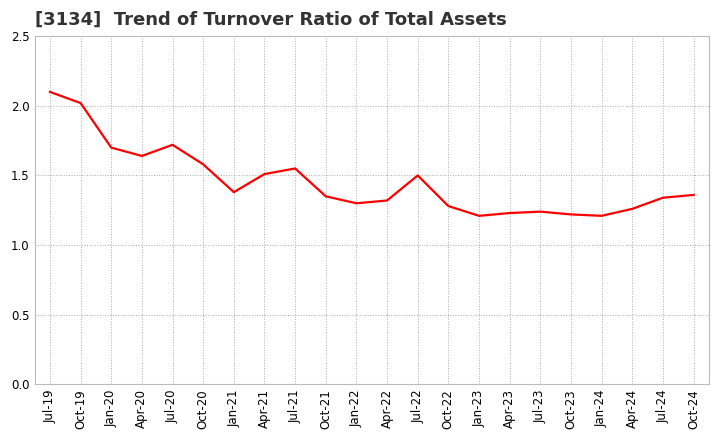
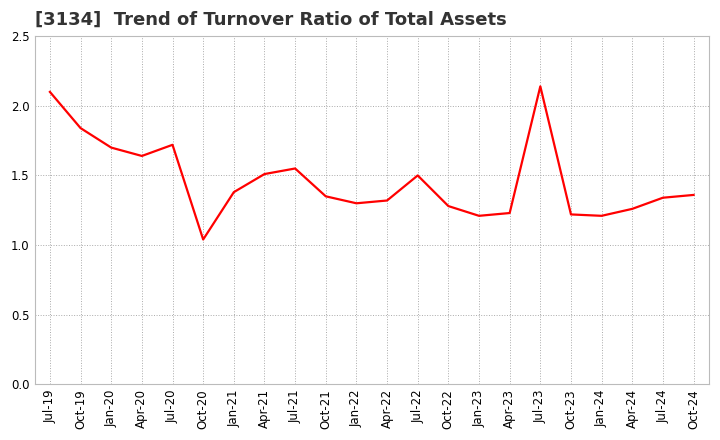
Oct-19: 2.02 -> 1.84
Oct-20: 1.58 -> 1.04
Jul-23: 1.24 -> 2.14
